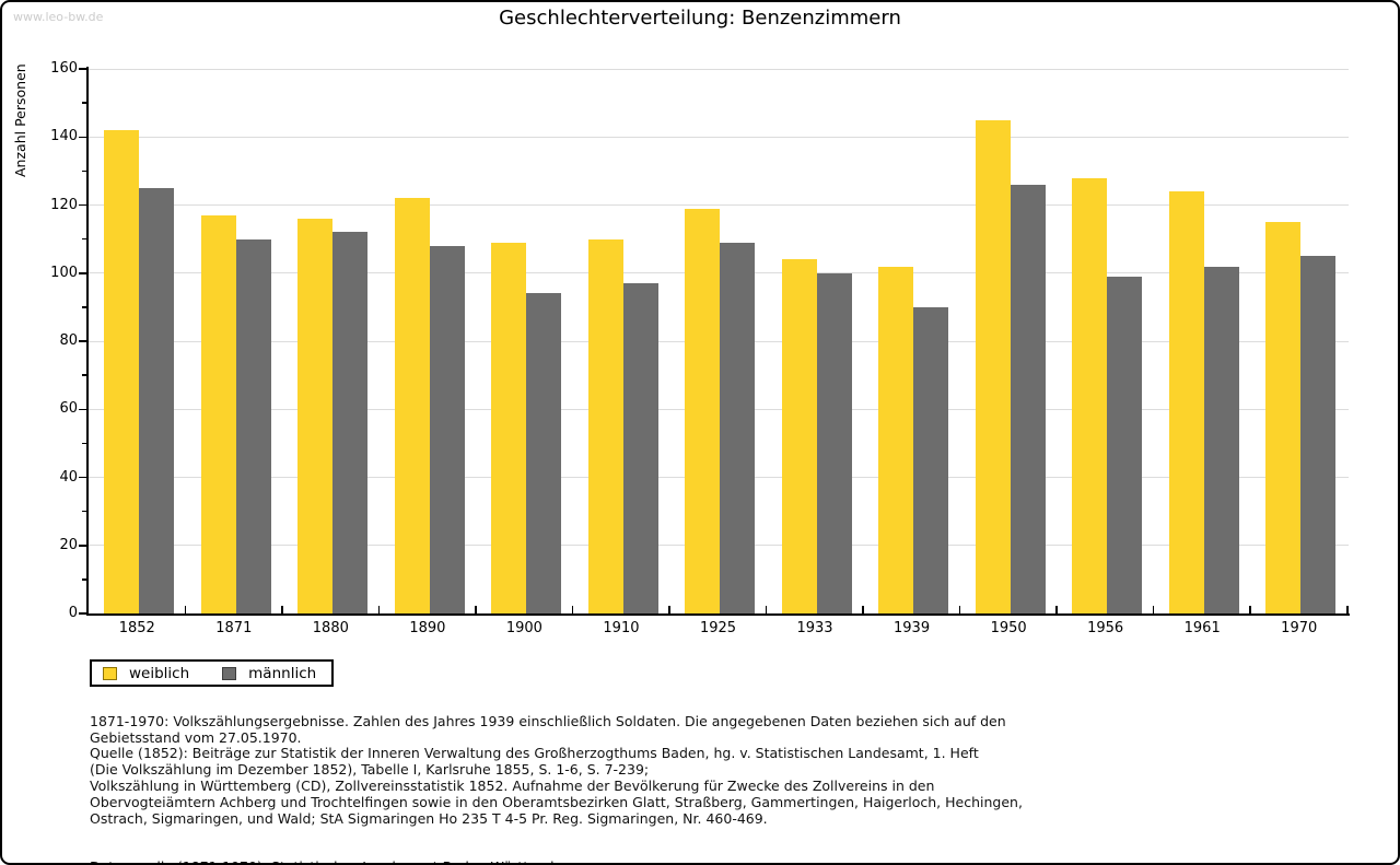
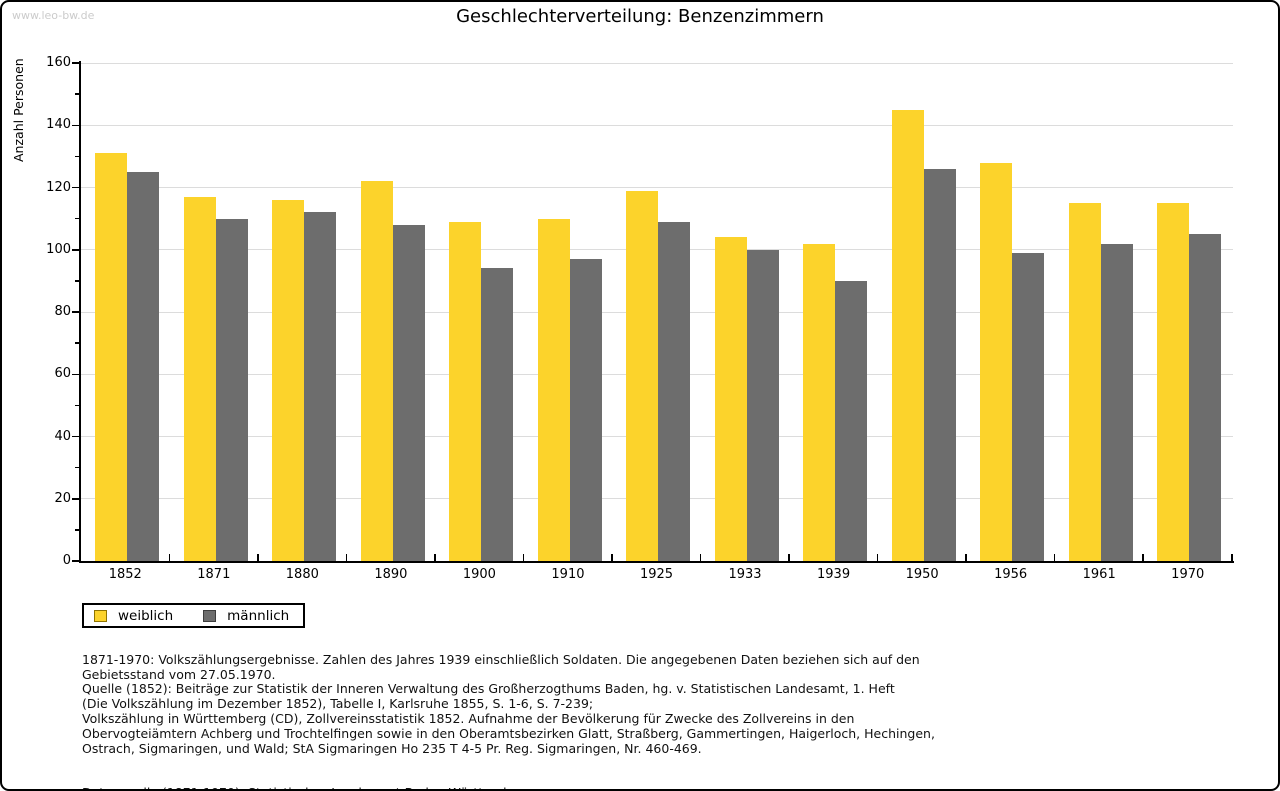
weiblich/1852: 142 -> 131
weiblich/1961: 124 -> 115
